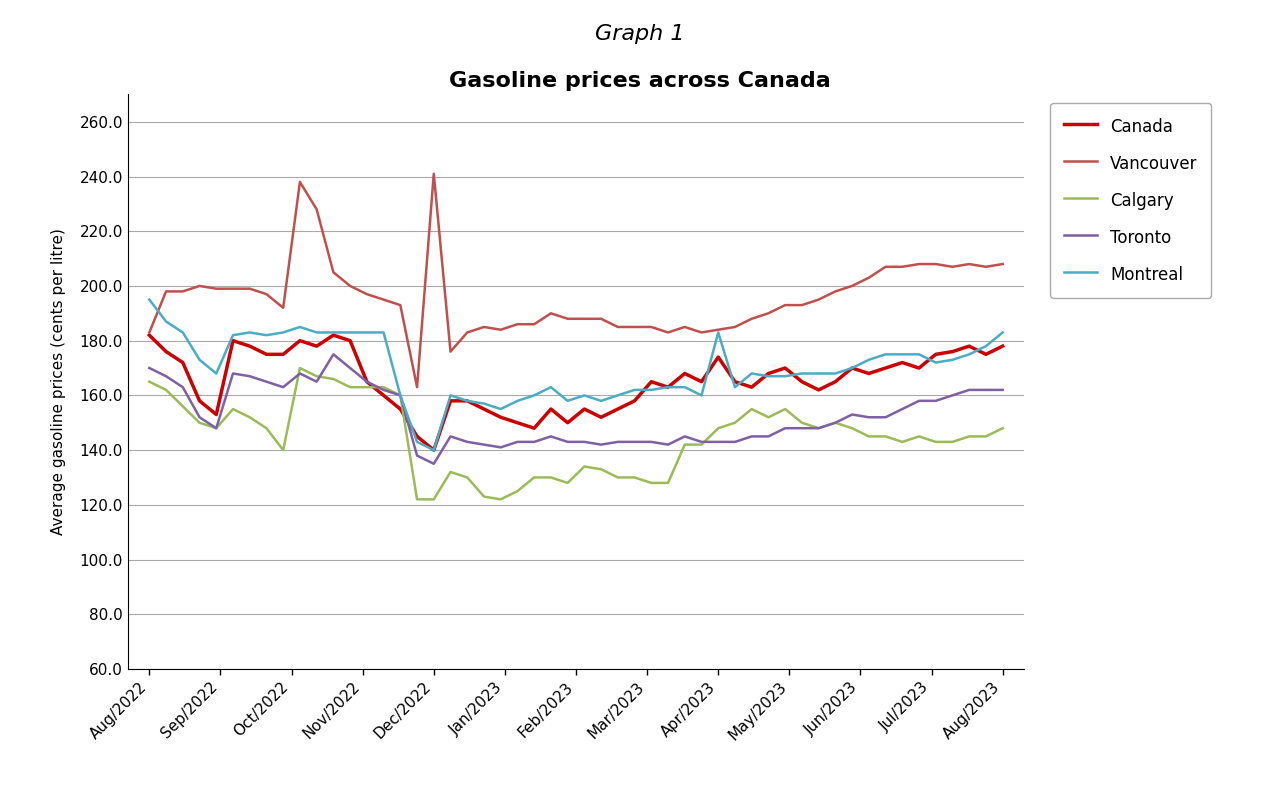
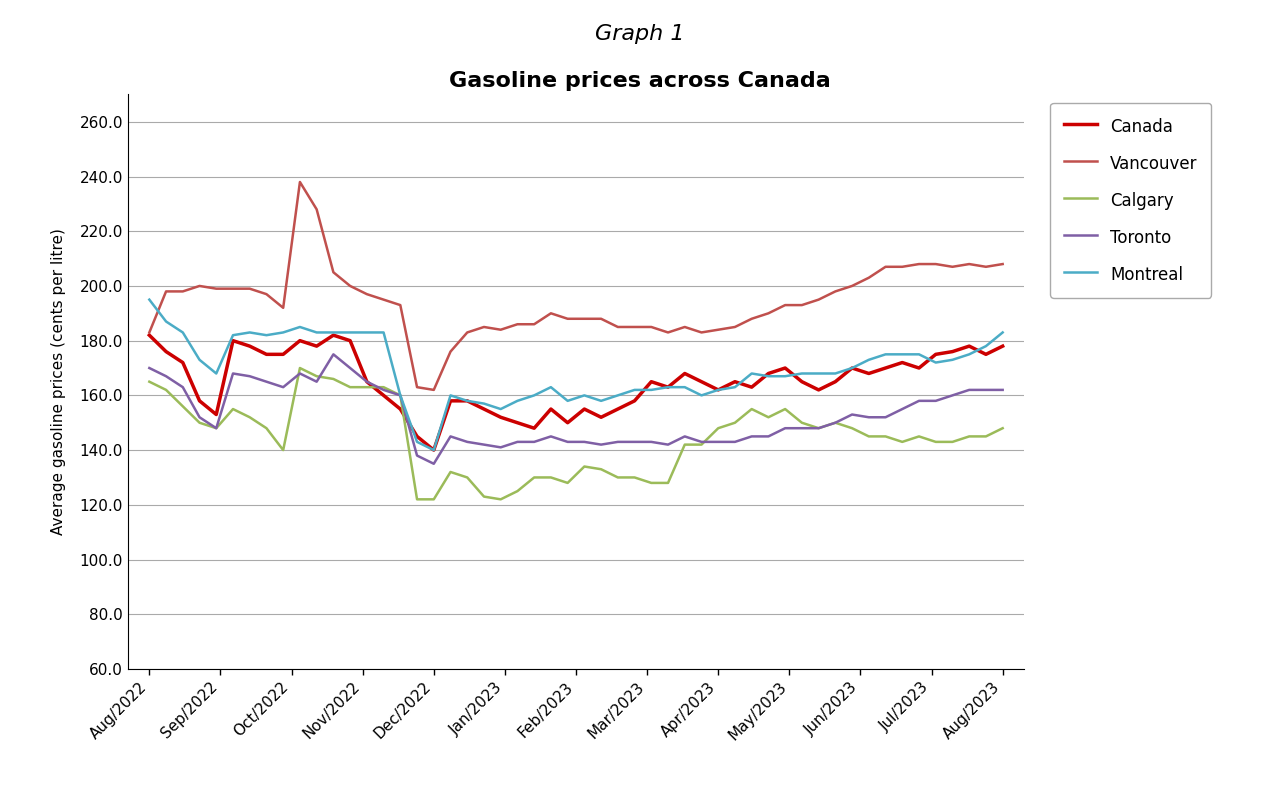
Vancouver/Dec/2022: 241 -> 162
Canada/Apr/2023: 174 -> 162
Montreal/Apr/2023: 183 -> 162
